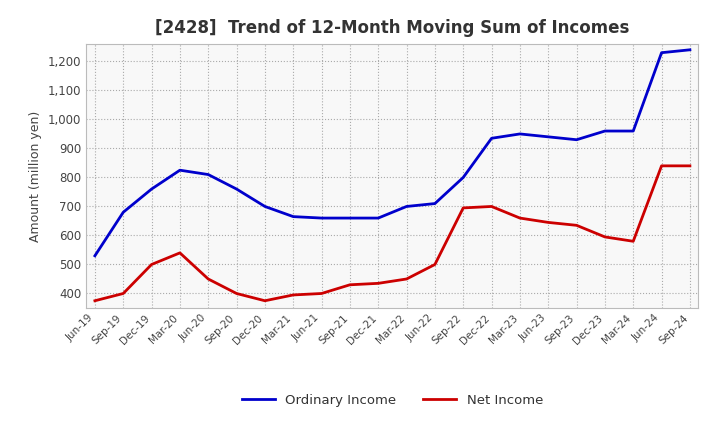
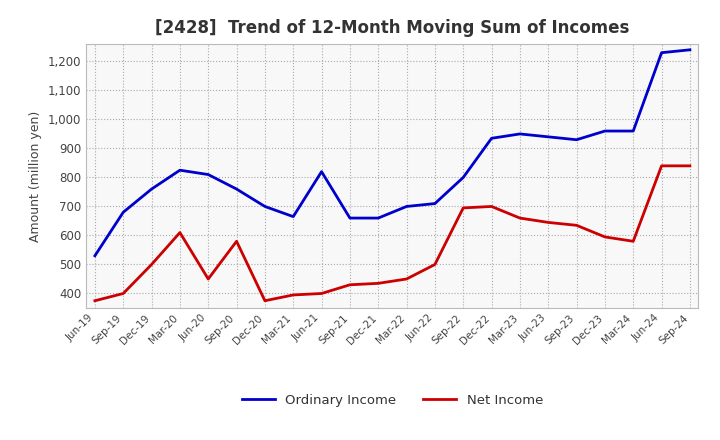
Net Income/Mar-20: 540 -> 610
Net Income/Sep-20: 400 -> 580
Ordinary Income/Jun-21: 660 -> 820
